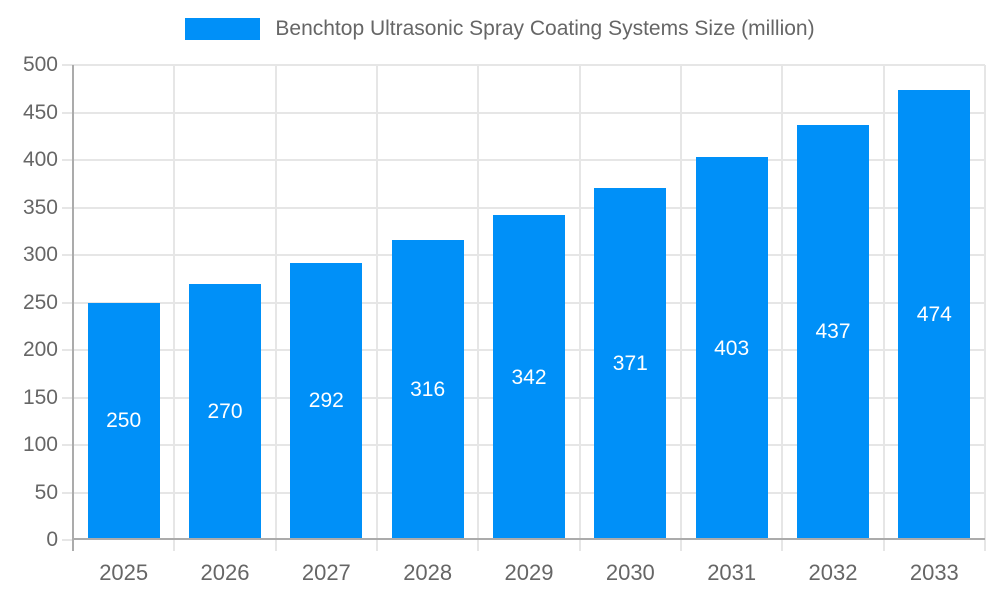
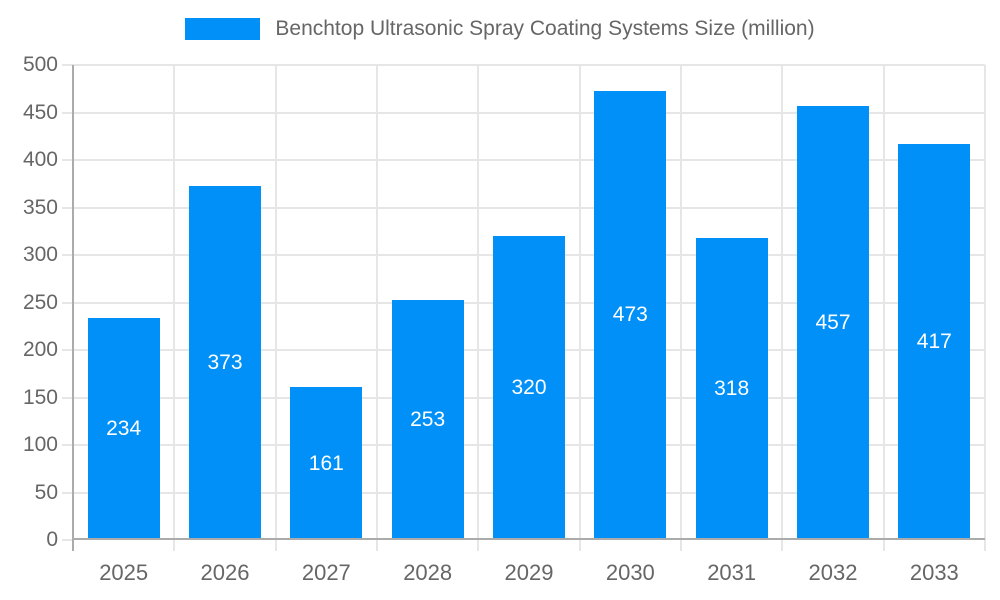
2025: 250 -> 234
2026: 270 -> 373
2027: 292 -> 161
2028: 316 -> 253
2029: 342 -> 320
2030: 371 -> 473
2031: 403 -> 318
2032: 437 -> 457
2033: 474 -> 417
